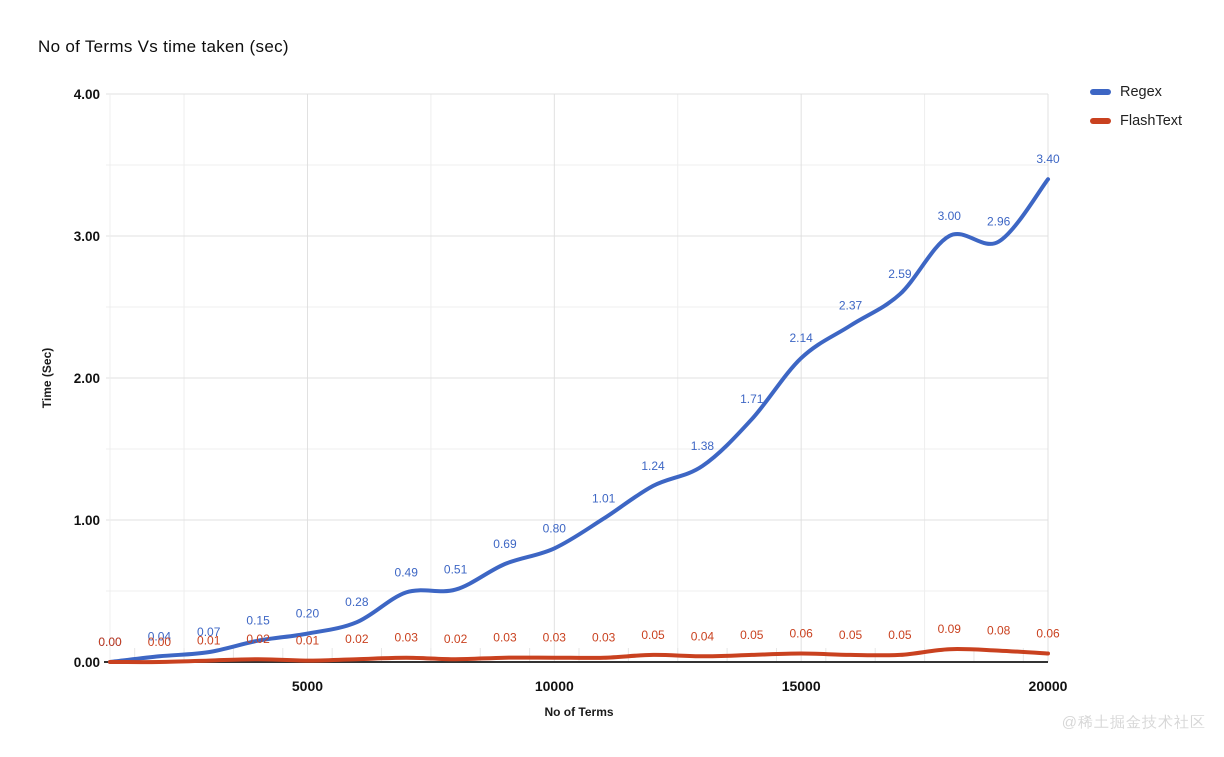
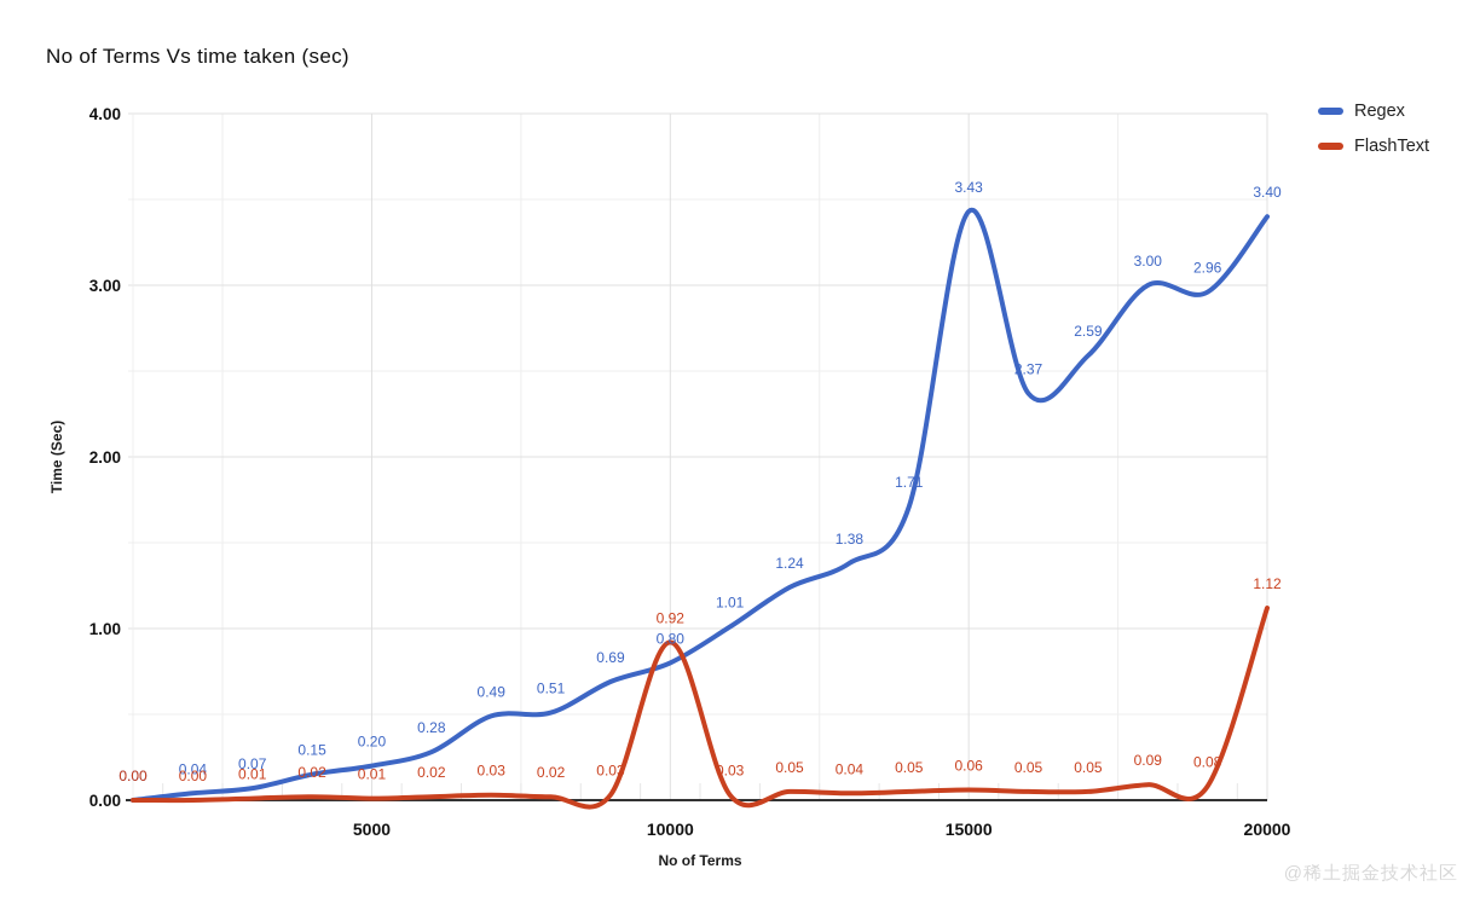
FlashText/10000: 0.03 -> 0.92
Regex/15000: 2.14 -> 3.43
FlashText/20000: 0.06 -> 1.12
